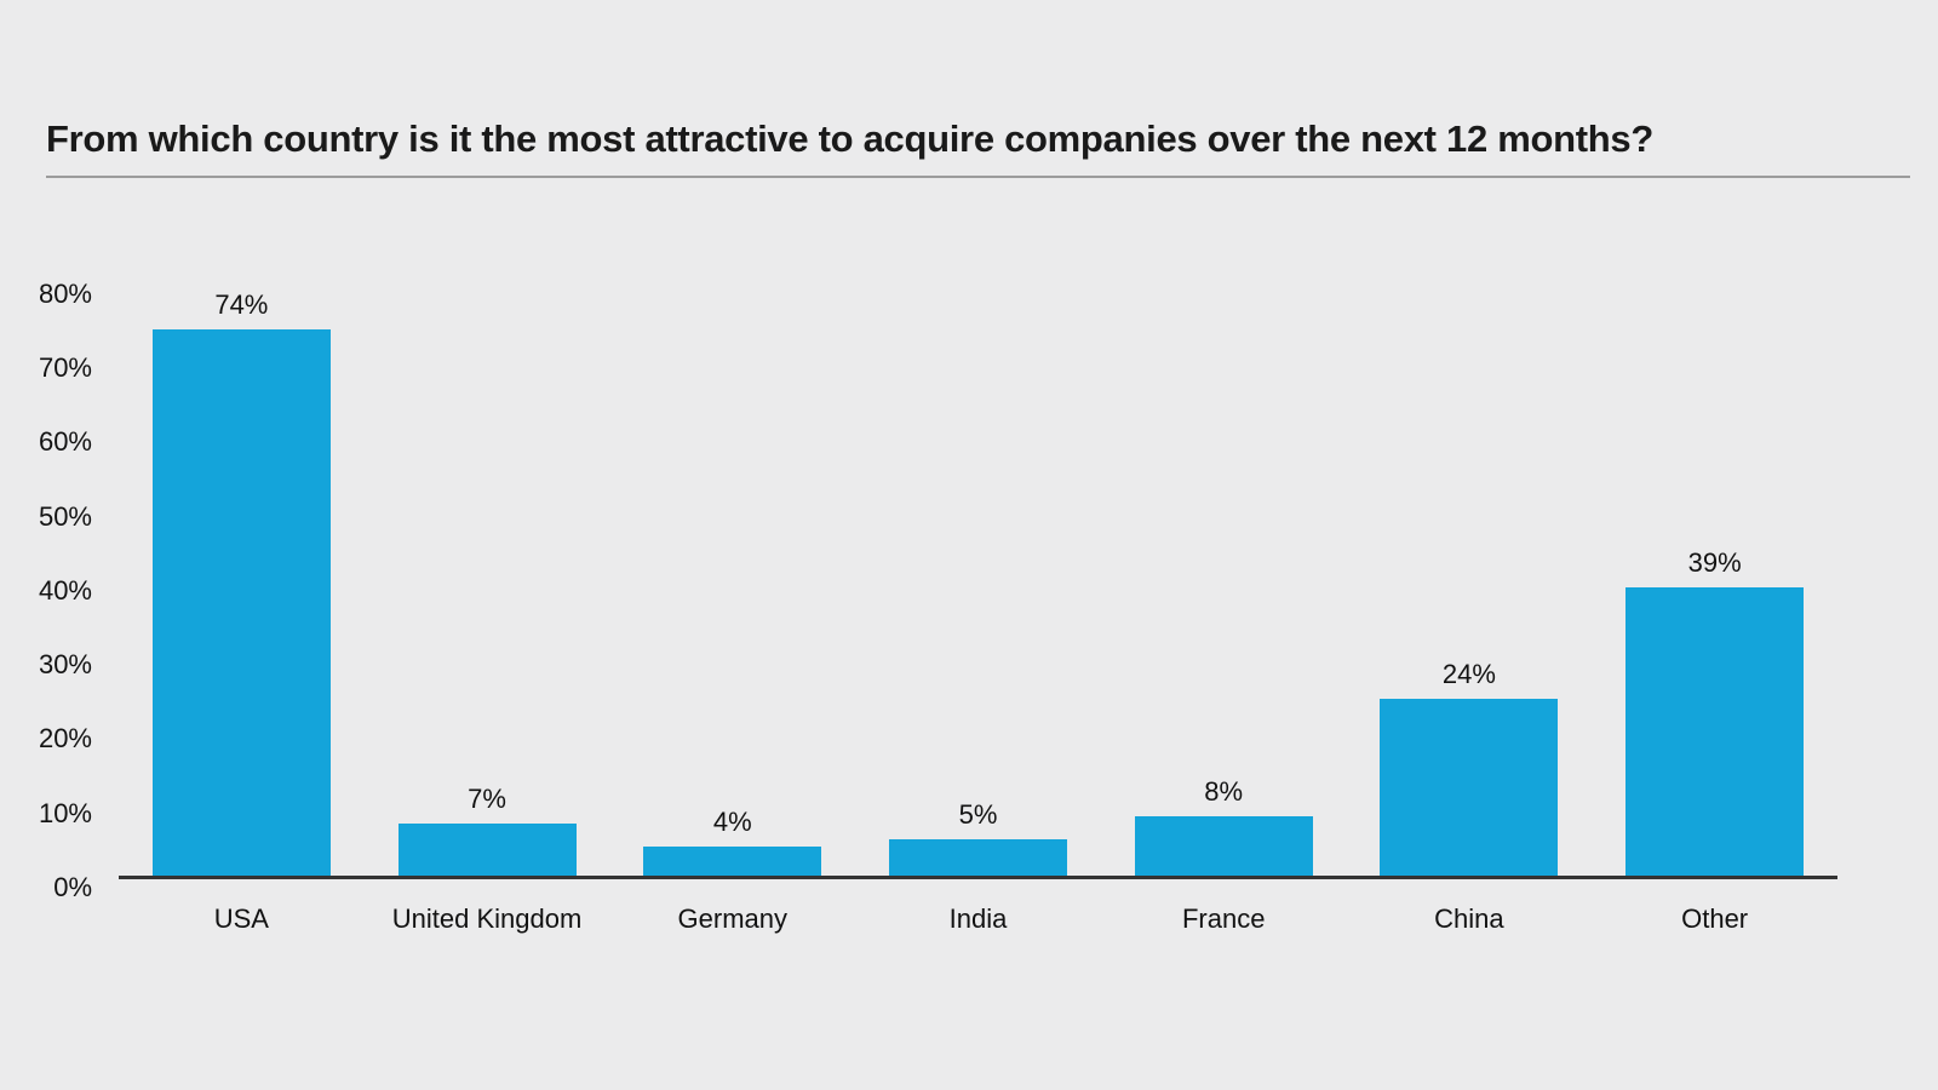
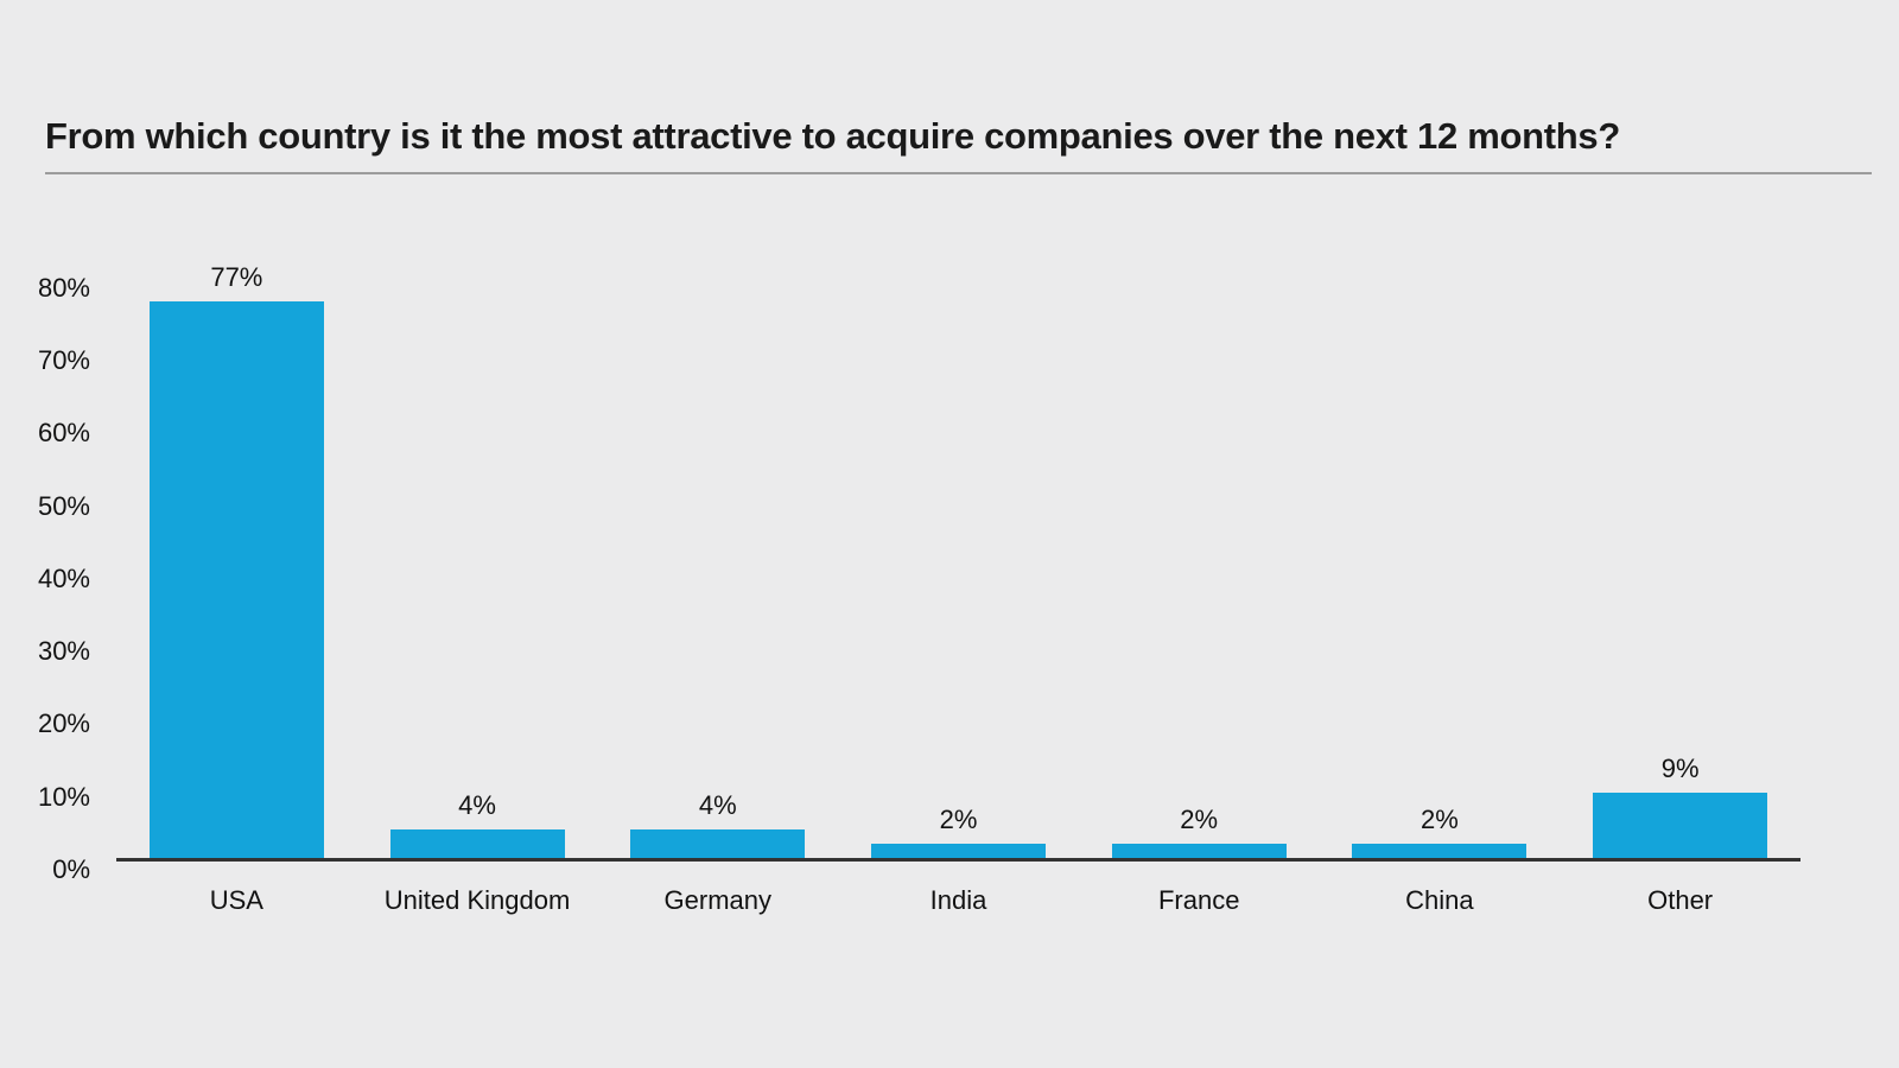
USA: 74% -> 77%
United Kingdom: 7% -> 4%
India: 5% -> 2%
France: 8% -> 2%
China: 24% -> 2%
Other: 39% -> 9%
